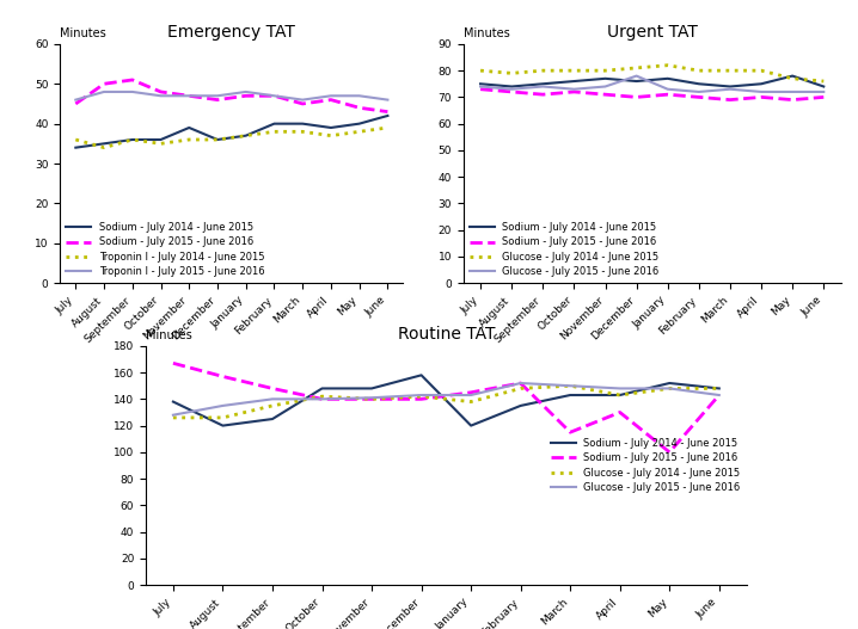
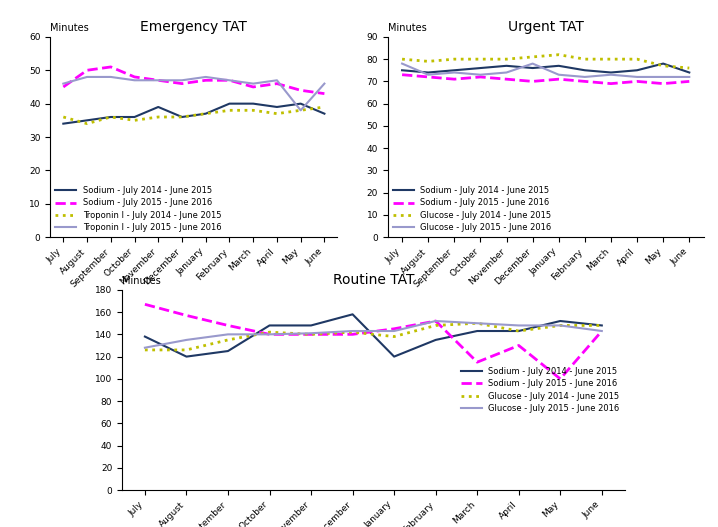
Emergency TAT/Troponin I - July 2015 - June 2016/May: 47 -> 38
Emergency TAT/Sodium - July 2014 - June 2015/June: 42 -> 37
Urgent TAT/Glucose - July 2015 - June 2016/July: 74 -> 78
